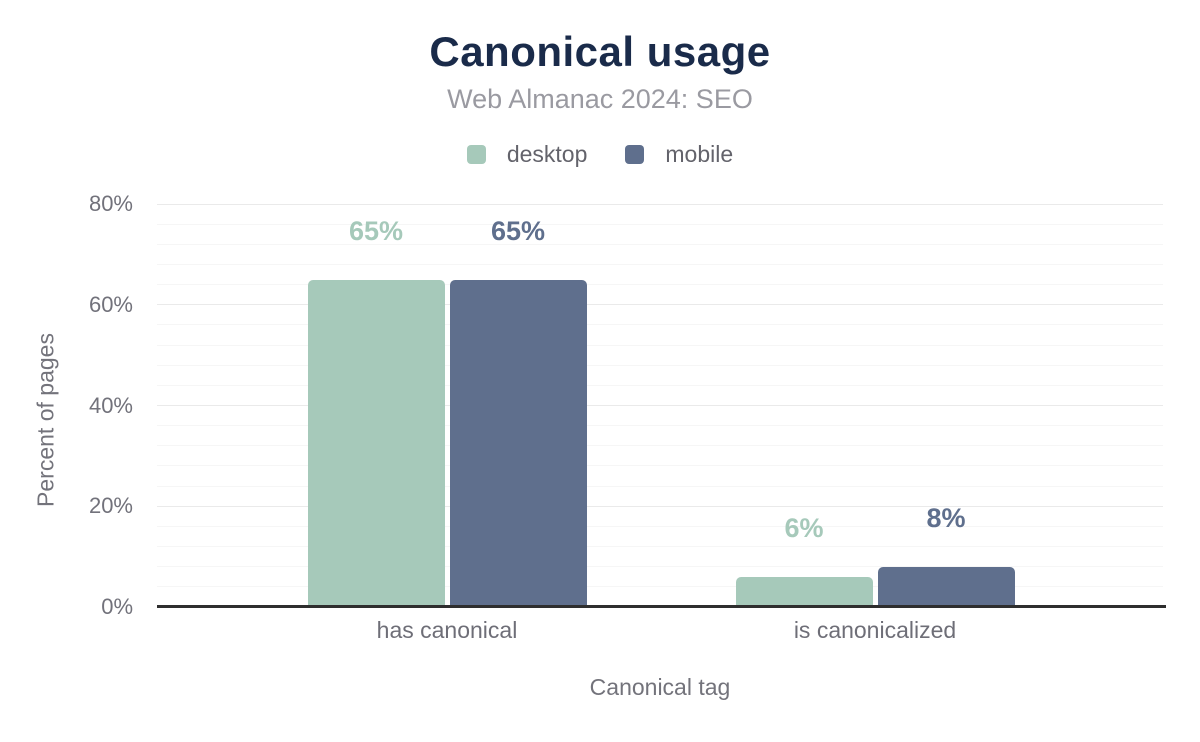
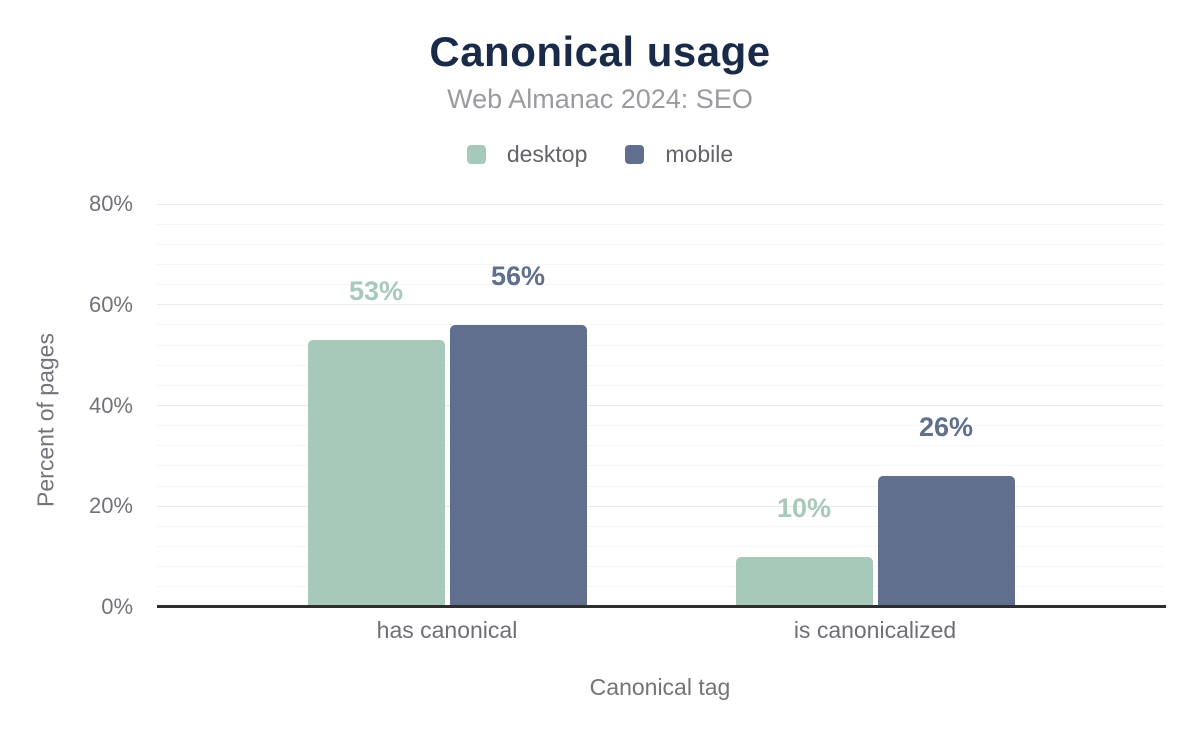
desktop/has canonical: 65% -> 53%
mobile/has canonical: 65% -> 56%
desktop/is canonicalized: 6% -> 10%
mobile/is canonicalized: 8% -> 26%
